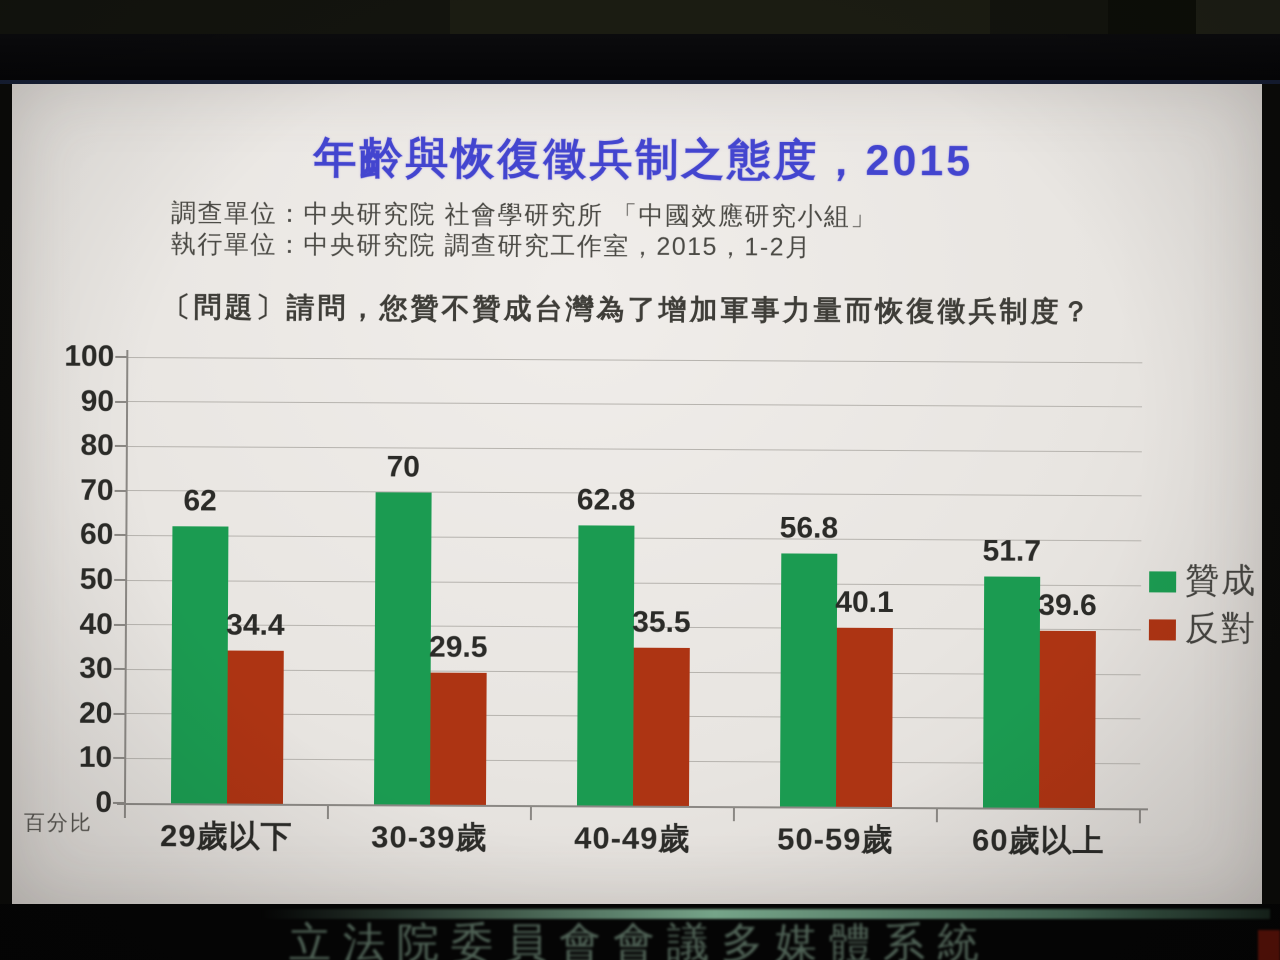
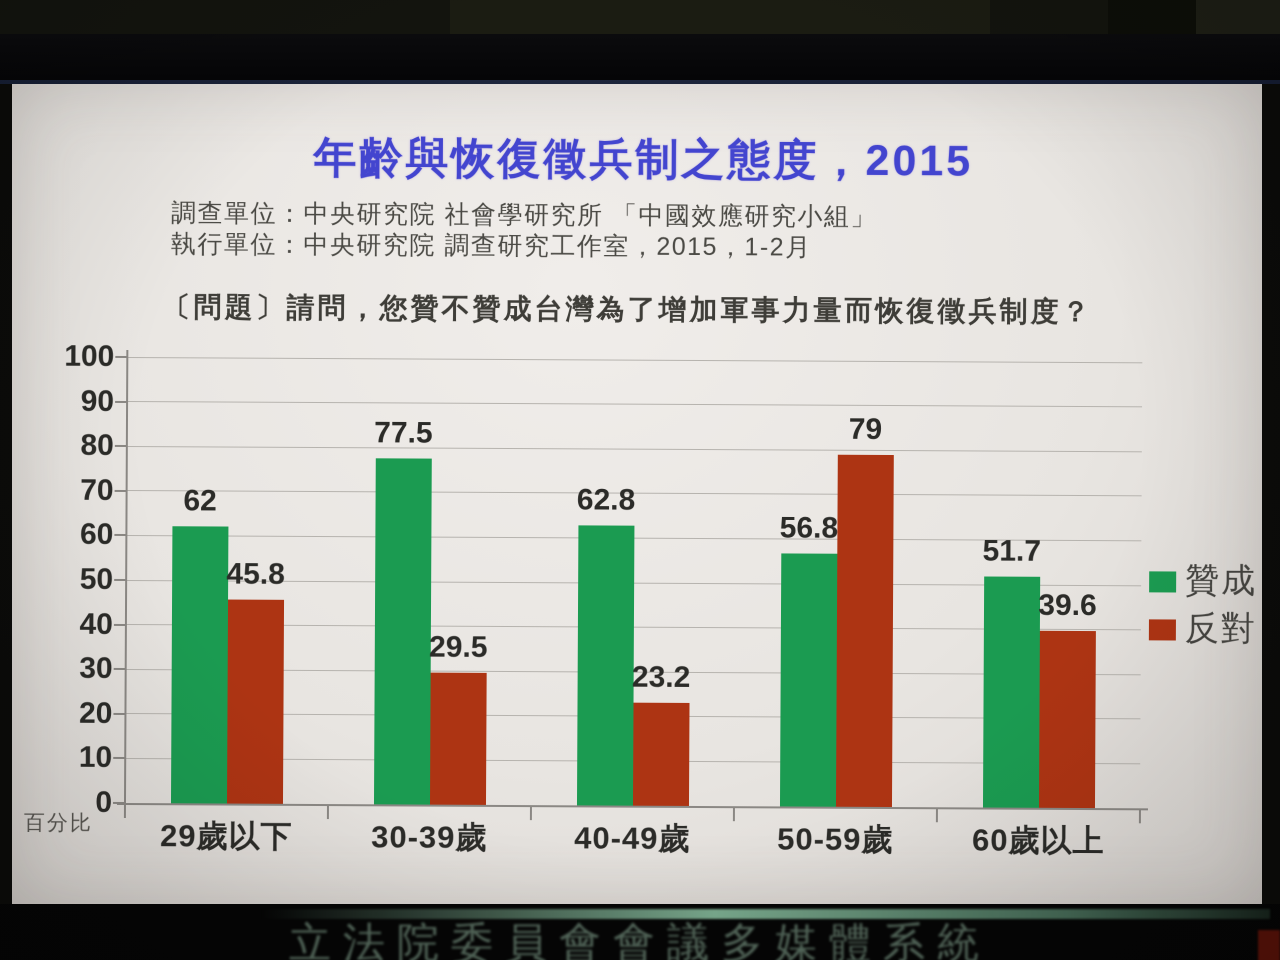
反對/29歲以下: 34.4 -> 45.8
贊成/30-39歲: 70 -> 77.5
反對/40-49歲: 35.5 -> 23.2
反對/50-59歲: 40.1 -> 79
